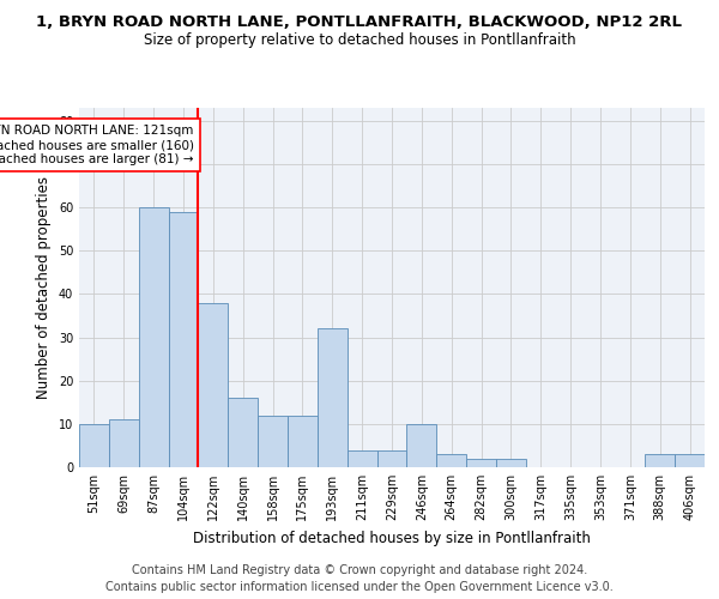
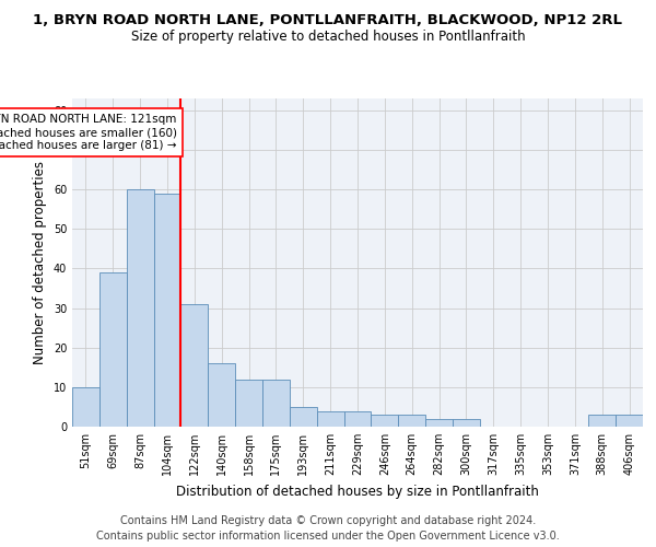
69sqm: 11 -> 39
122sqm: 38 -> 31
193sqm: 32 -> 5
246sqm: 10 -> 3
